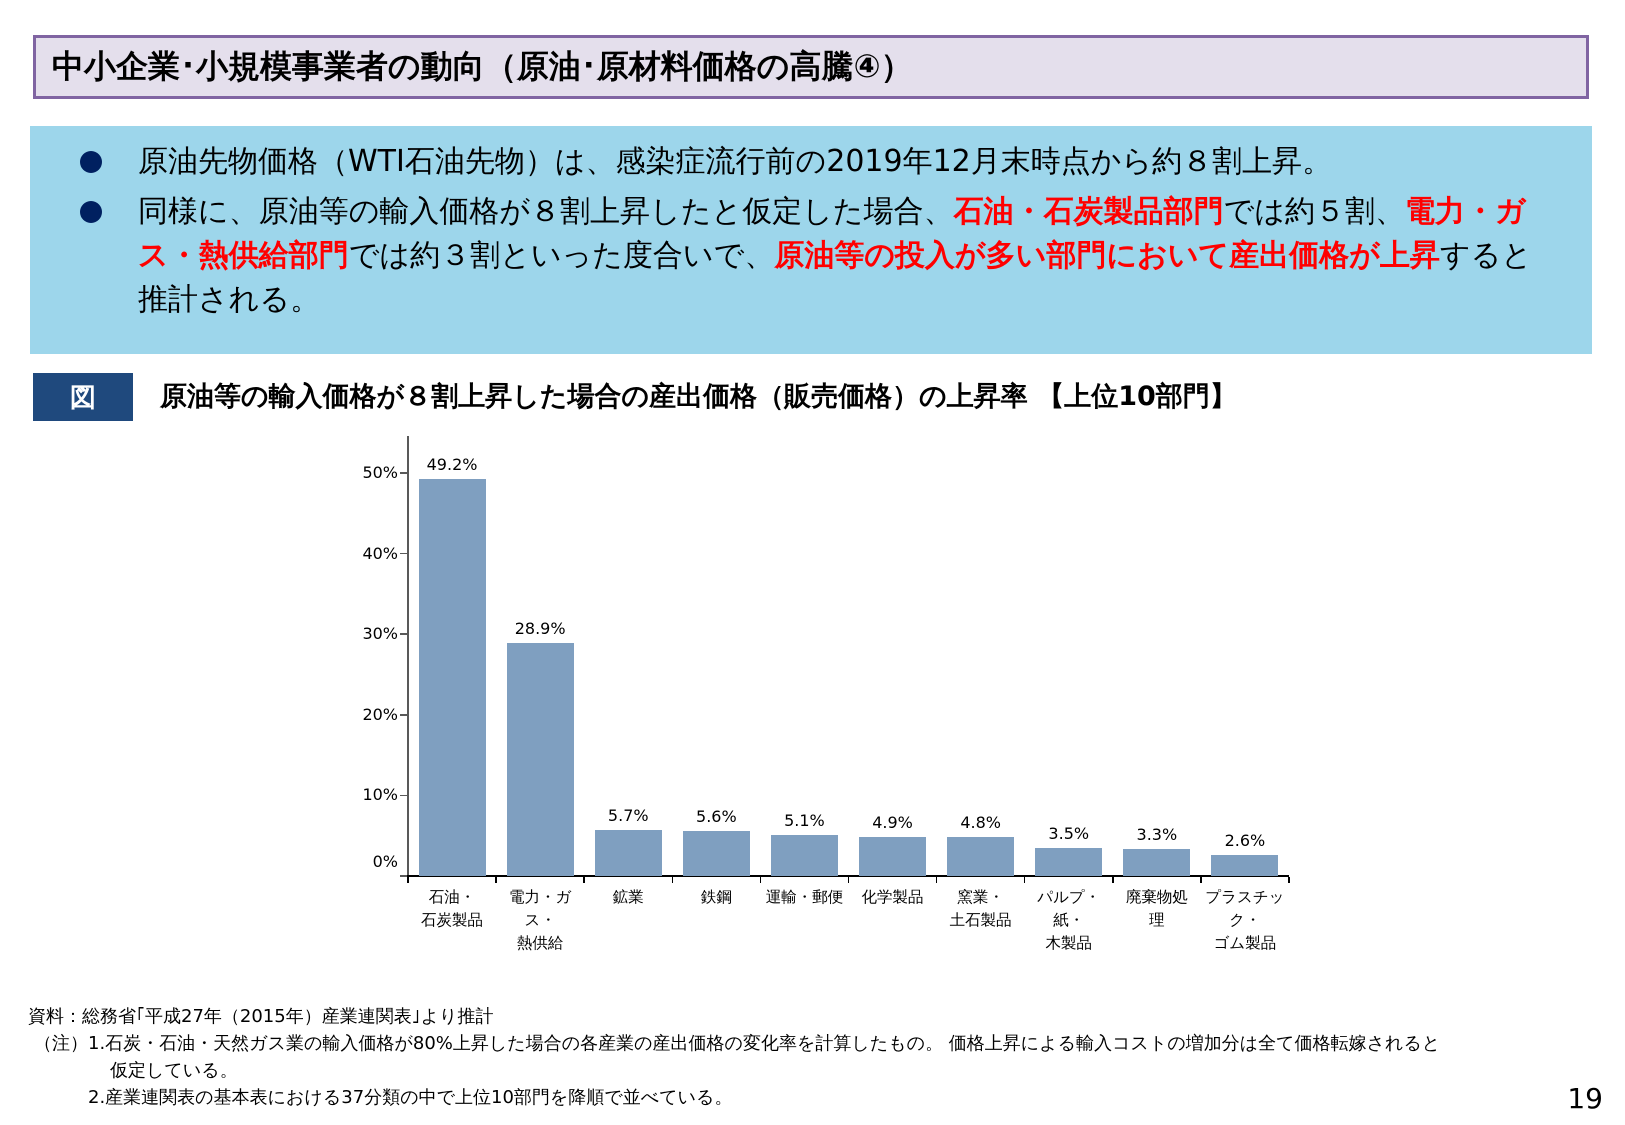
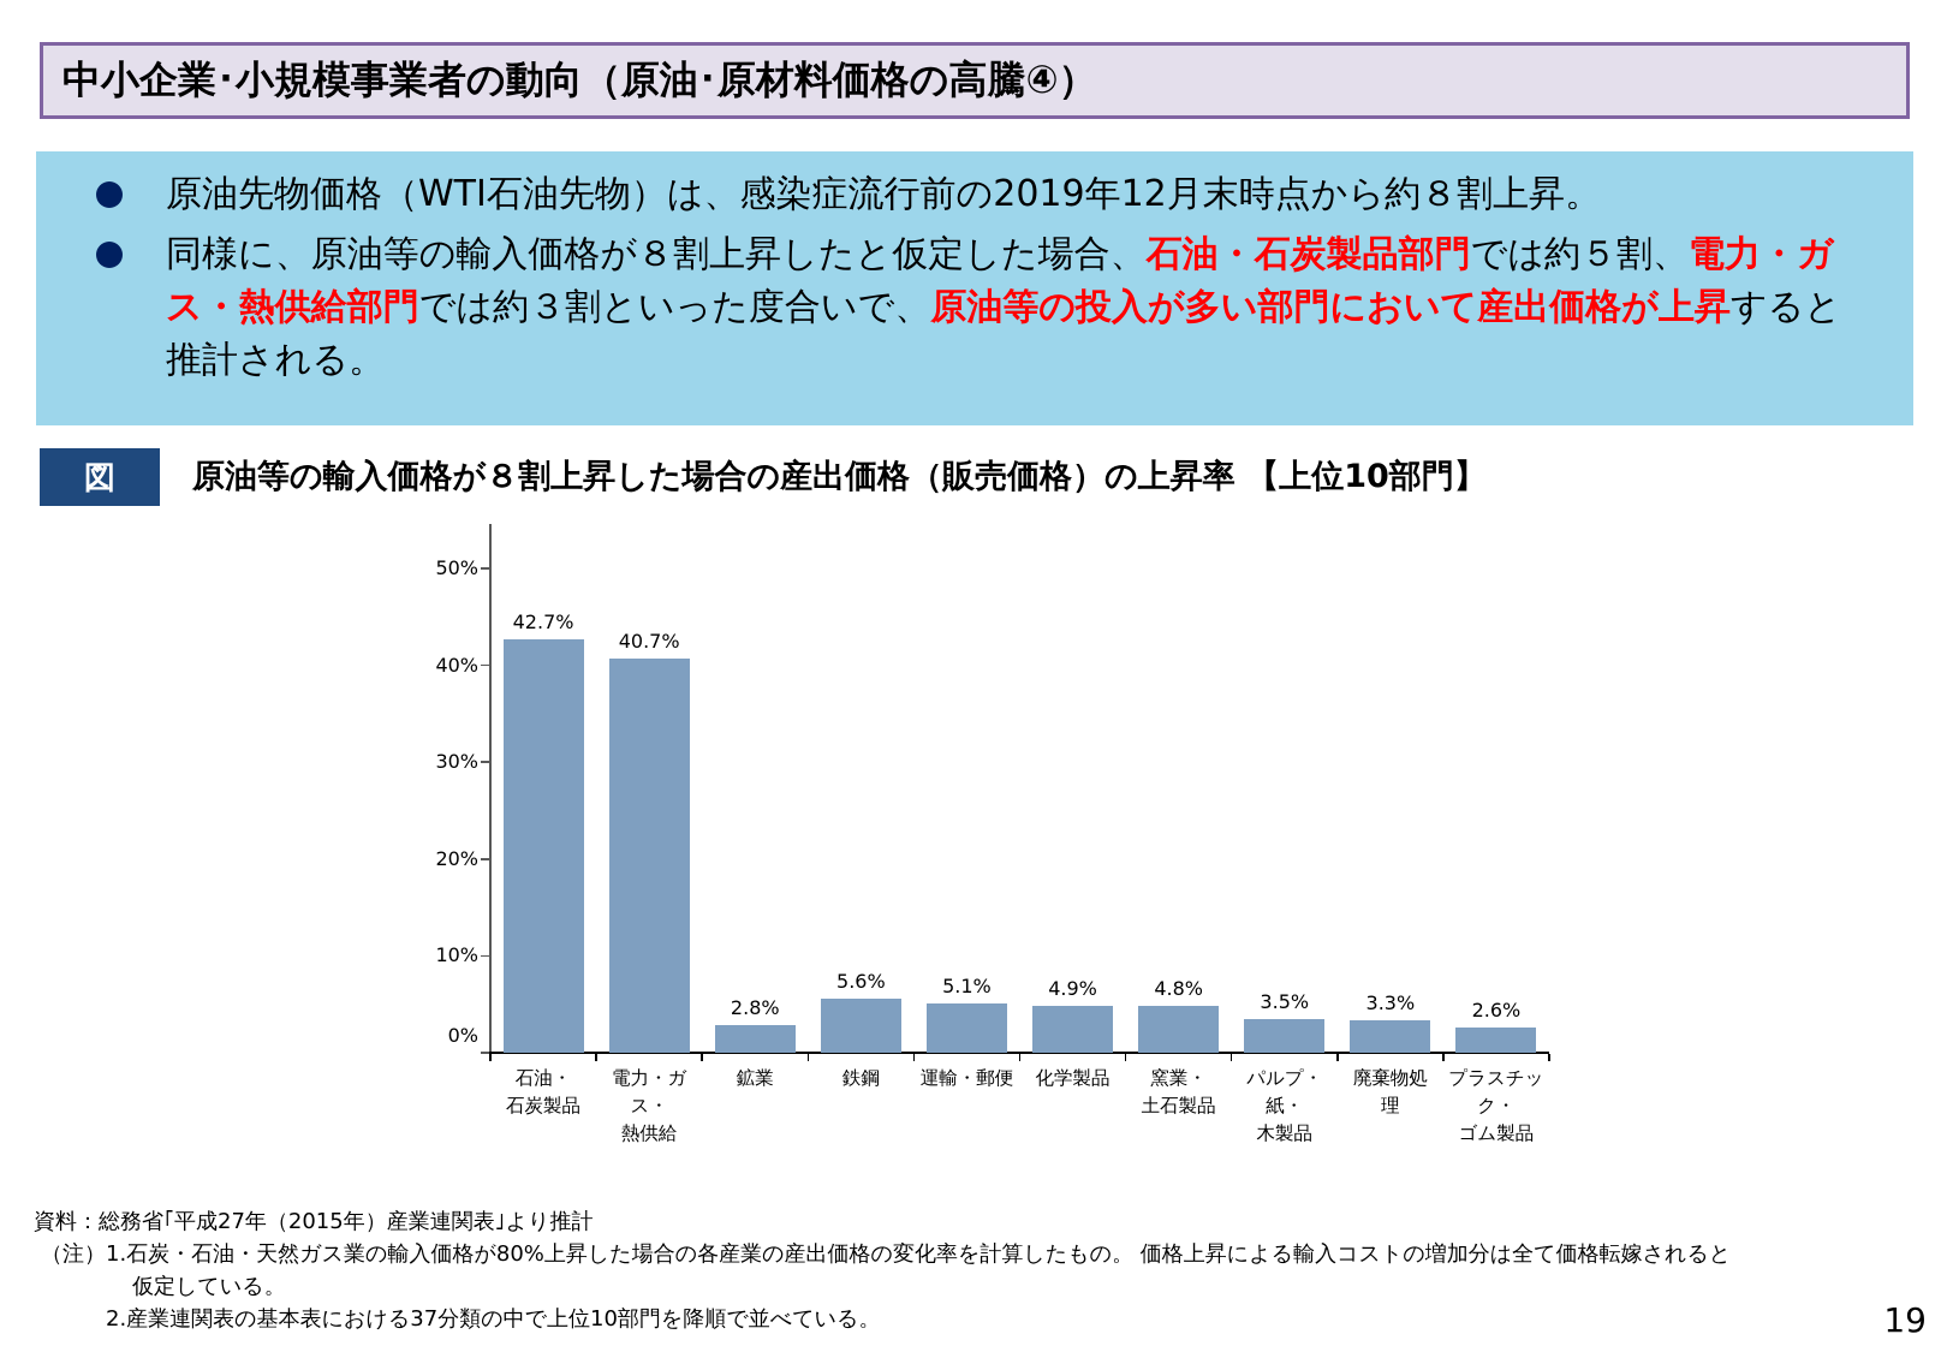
石油・石炭製品: 49.2% -> 42.7%
電力・ガス・熱供給: 28.9% -> 40.7%
鉱業: 5.7% -> 2.8%
